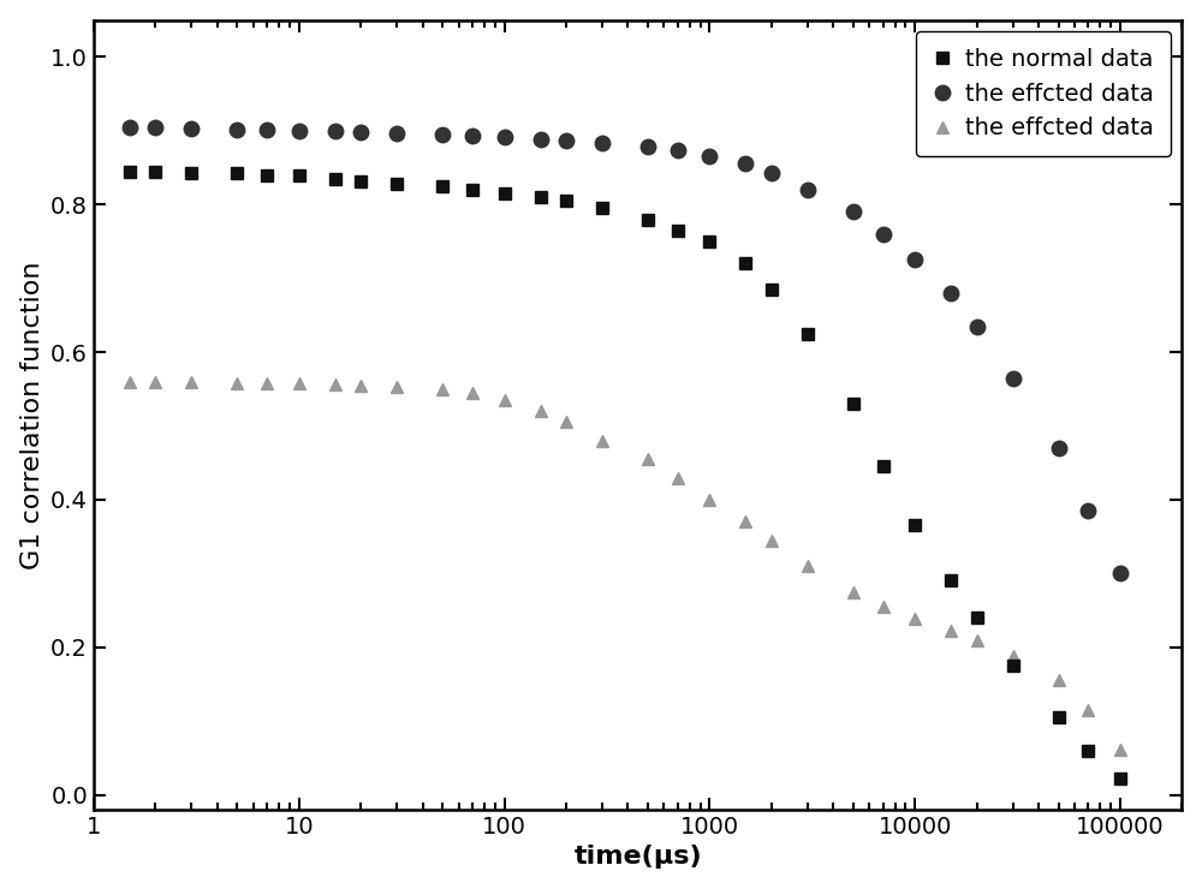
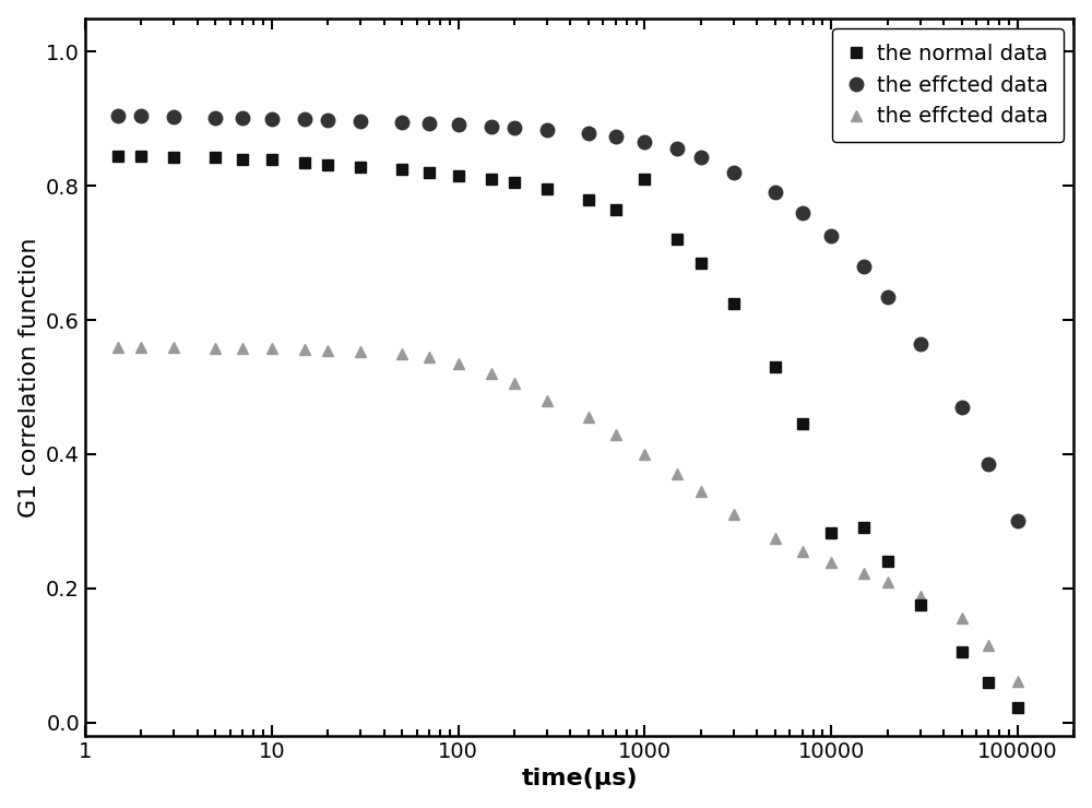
the normal data/1000: 0.750 -> 0.810
the normal data/10000: 0.365 -> 0.282
